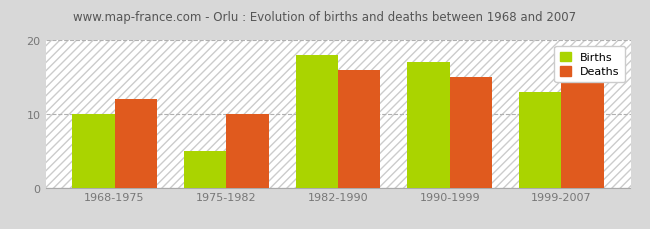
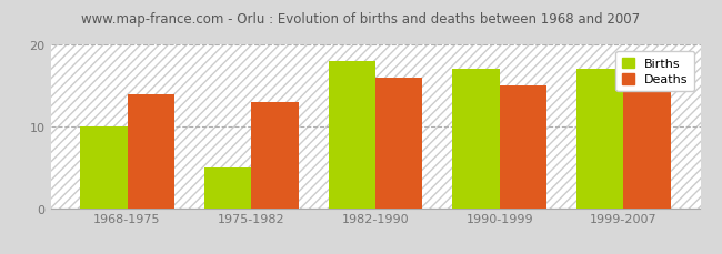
Deaths/1968-1975: 12 -> 14
Deaths/1975-1982: 10 -> 13
Births/1999-2007: 13 -> 17
